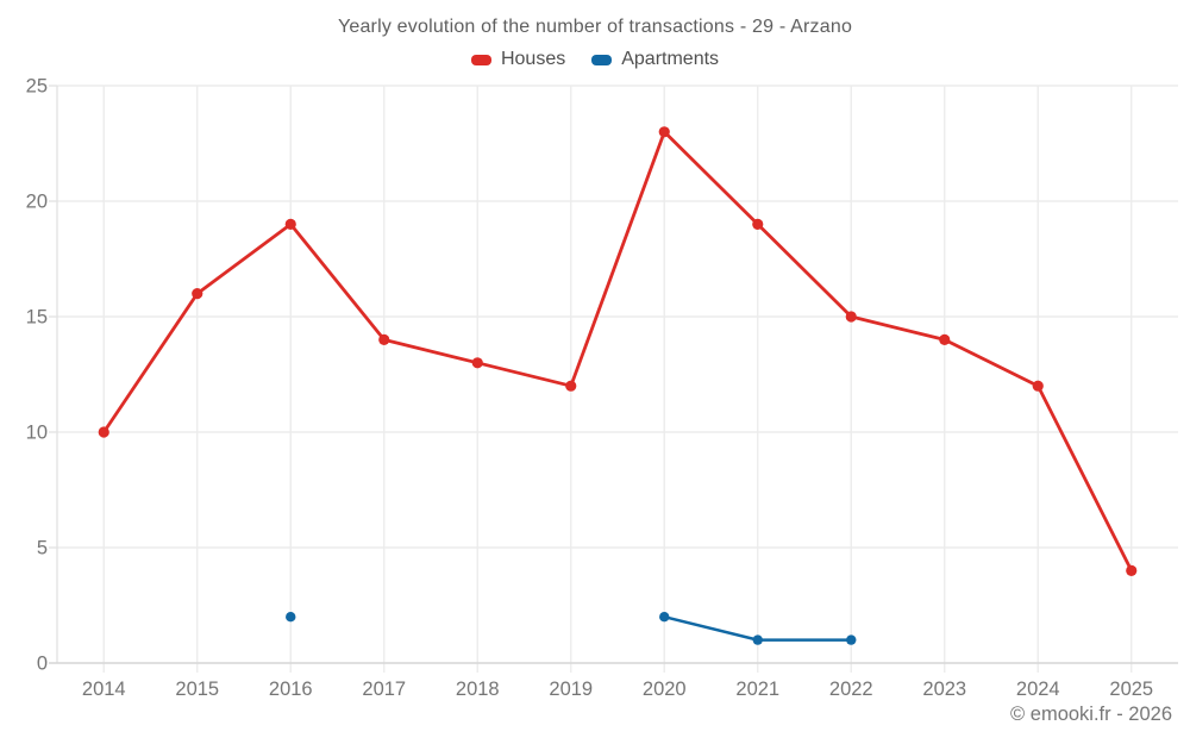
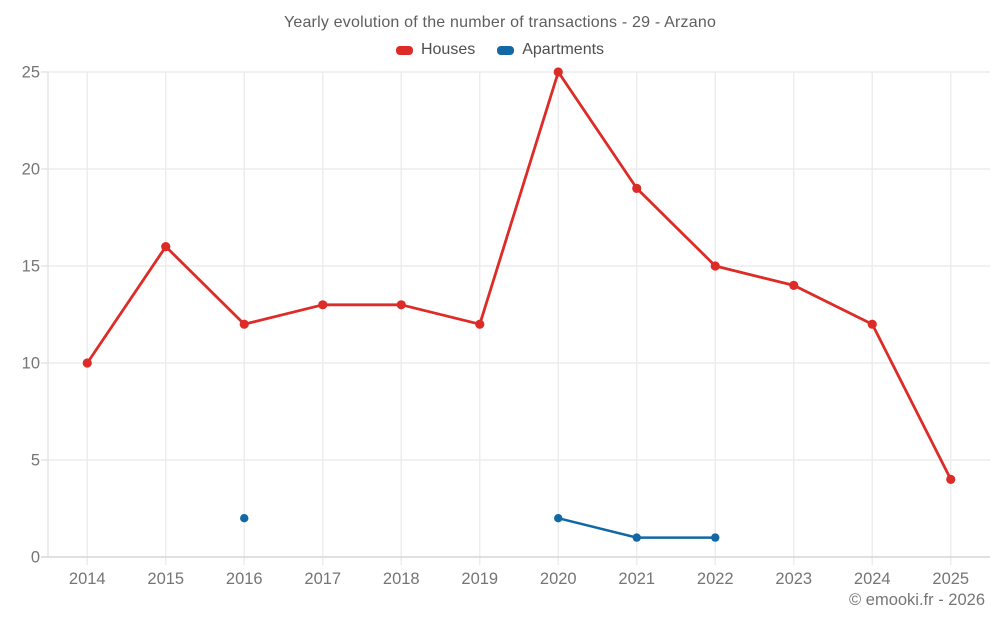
Houses/2016: 19 -> 12
Houses/2017: 14 -> 13
Houses/2020: 23 -> 25
